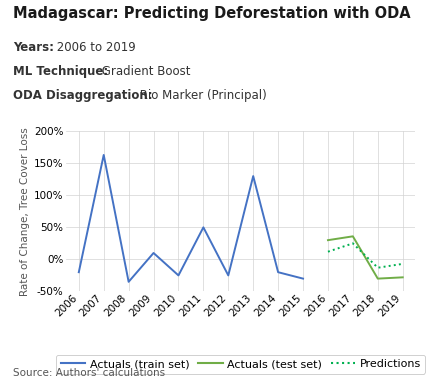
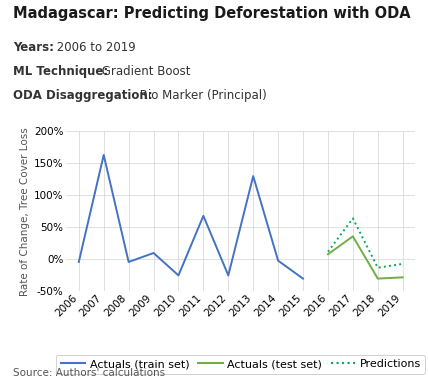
Actuals (train set)/2006: -20% -> -4%
Actuals (train set)/2008: -35% -> -4%
Actuals (train set)/2011: 50% -> 68%
Actuals (train set)/2014: -20% -> -2%
Actuals (test set)/2016: 30% -> 8%
Predictions/2017: 25% -> 64%
